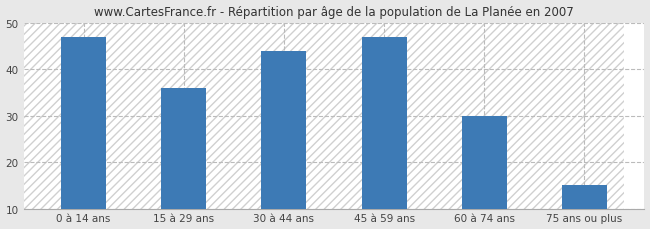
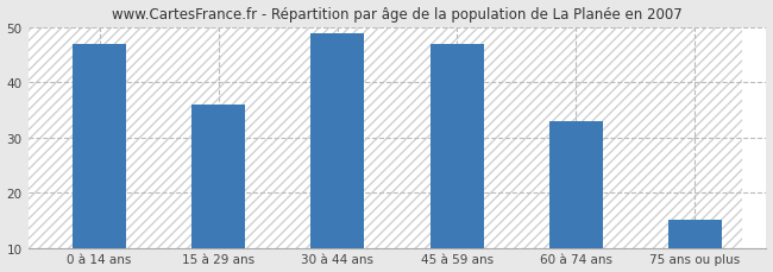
30 à 44 ans: 44 -> 49
60 à 74 ans: 30 -> 33
